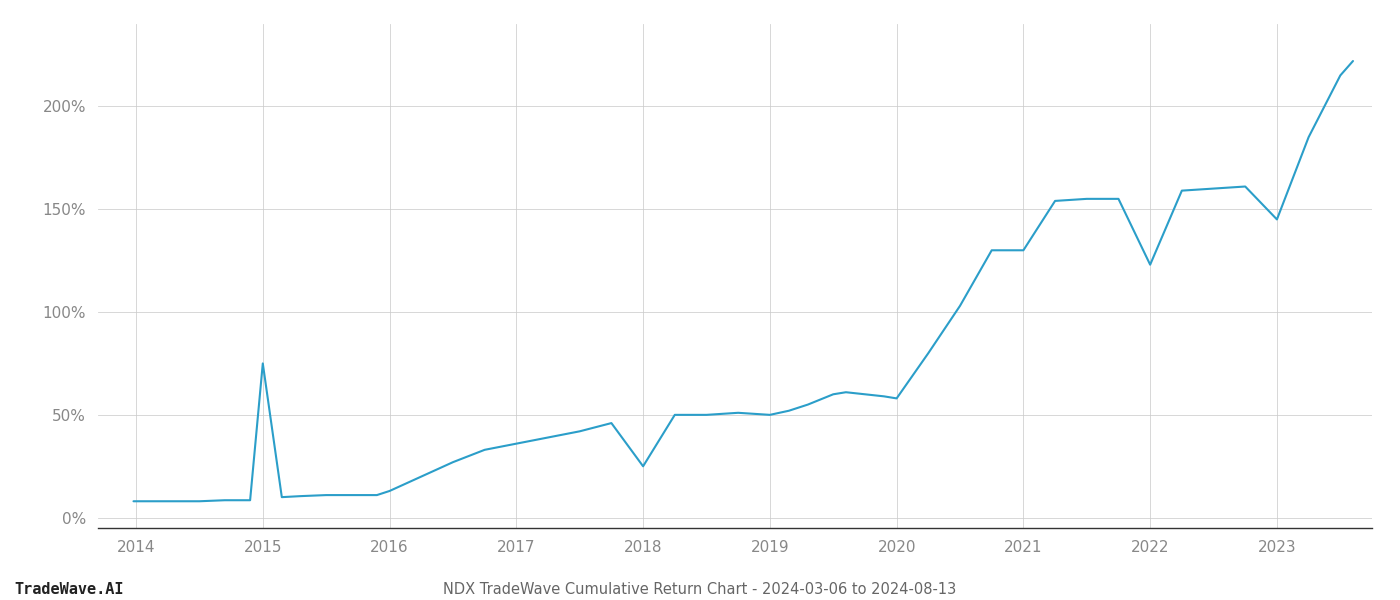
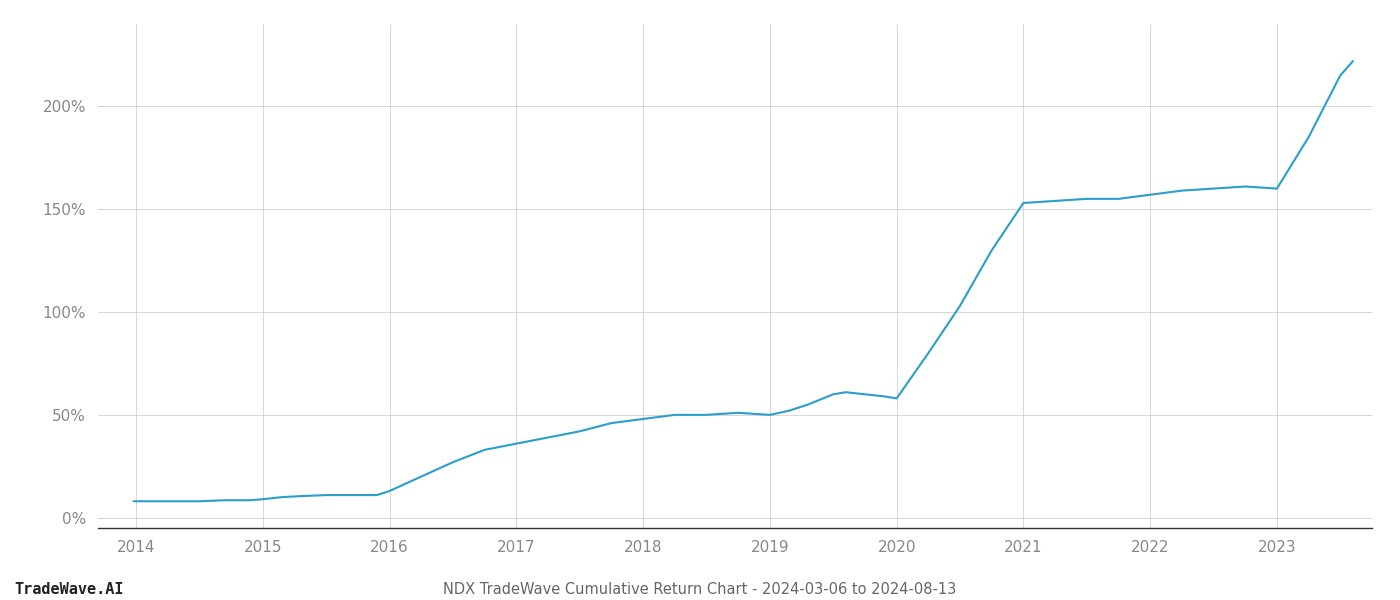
2015: 75.0% -> 9.0%
2018: 25.0% -> 48.0%
2021: 130.0% -> 153.0%
2022: 123.0% -> 157.0%
2023: 145.0% -> 160.0%
